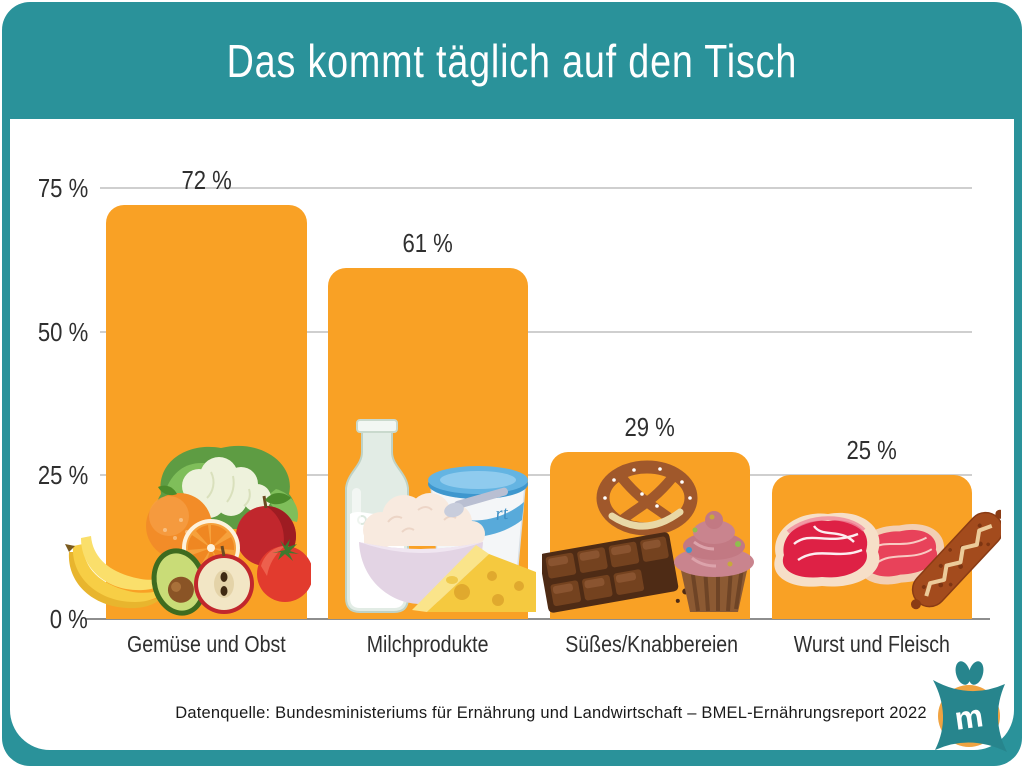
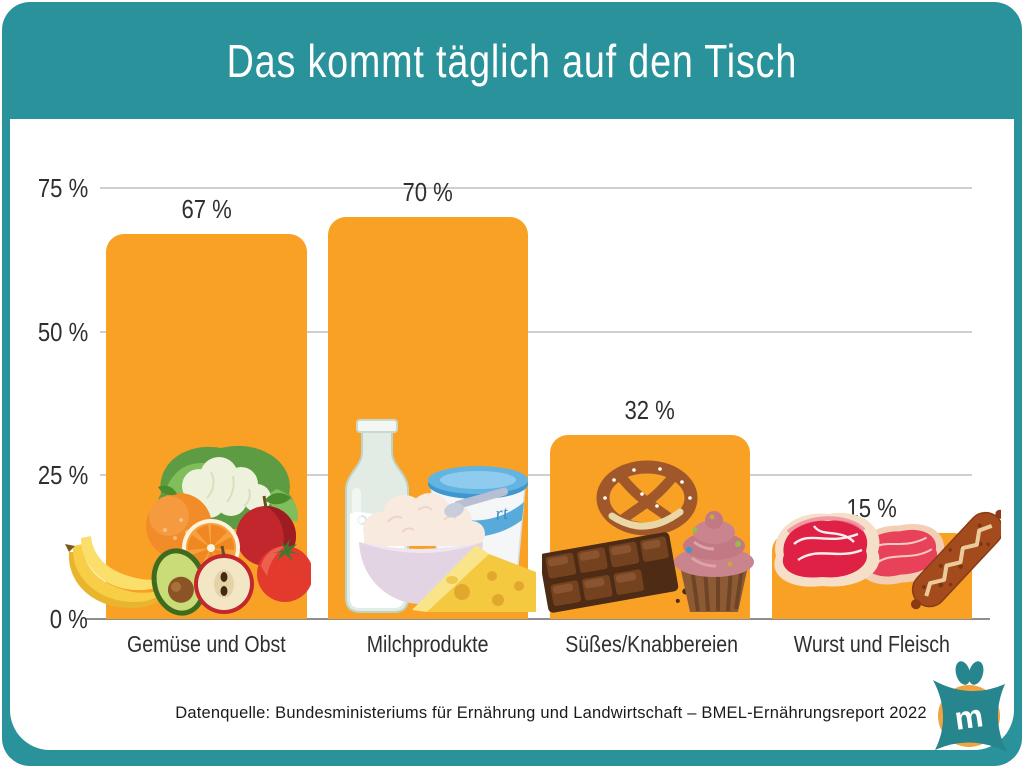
Gemüse und Obst: 72 -> 67
Milchprodukte: 61 -> 70
Süßes/Knabbereien: 29 -> 32
Wurst und Fleisch: 25 -> 15
